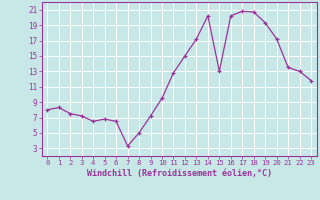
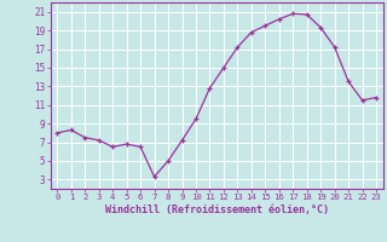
14: 20.2 -> 18.8
15: 13.0 -> 19.5
22: 13.0 -> 11.5
